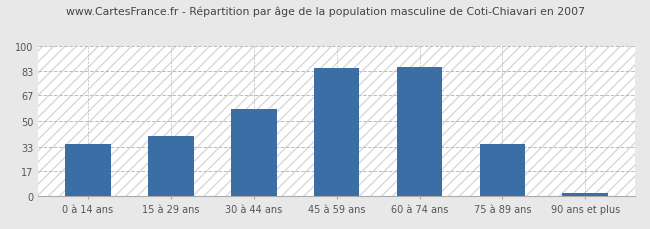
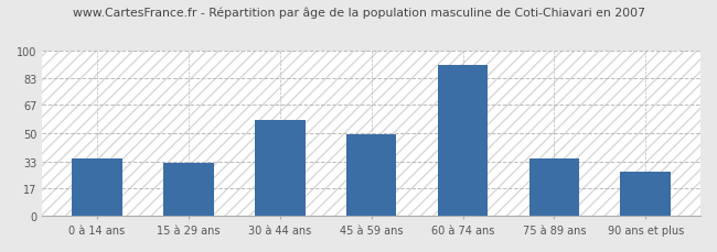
15 à 29 ans: 40 -> 32
45 à 59 ans: 85 -> 49
60 à 74 ans: 86 -> 91
90 ans et plus: 2 -> 27
